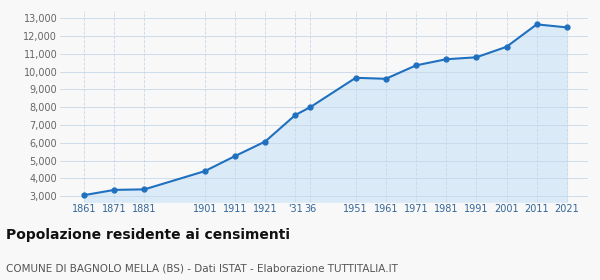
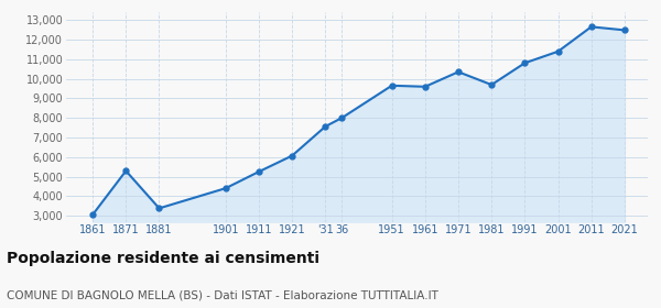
1871: 3,400 -> 5,300
1981: 10,700 -> 9,700
